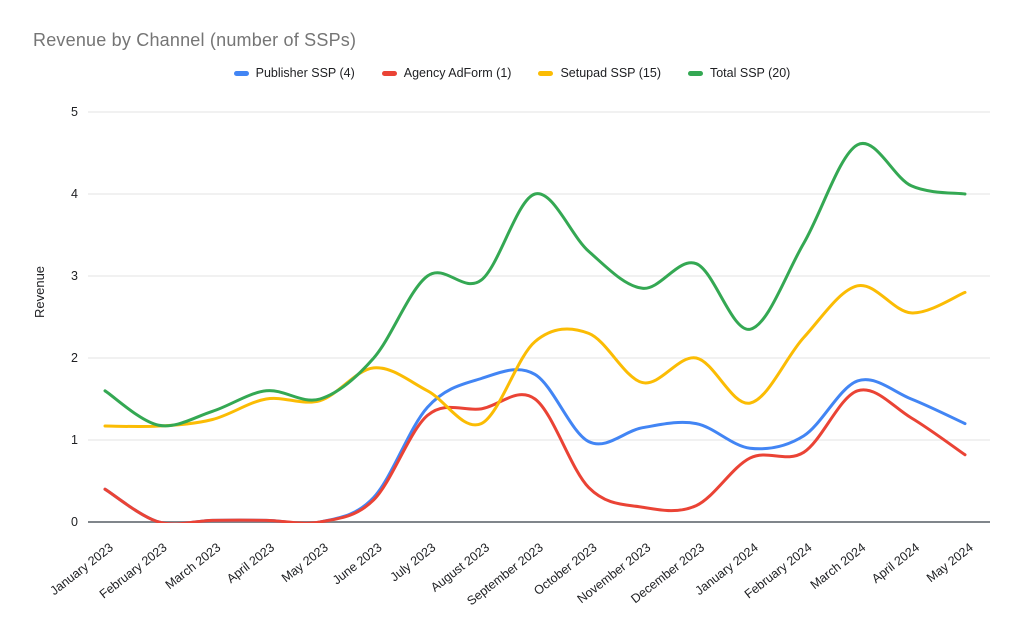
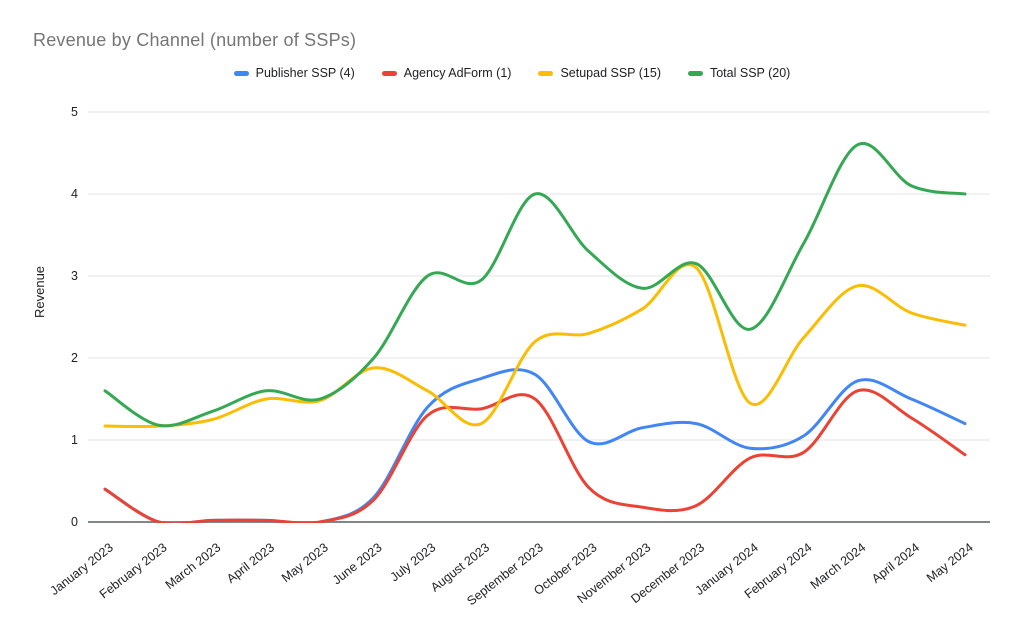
Setupad SSP (15)/November 2023: 1.7 -> 2.6
Setupad SSP (15)/December 2023: 2.0 -> 3.1
Setupad SSP (15)/May 2024: 2.8 -> 2.4
